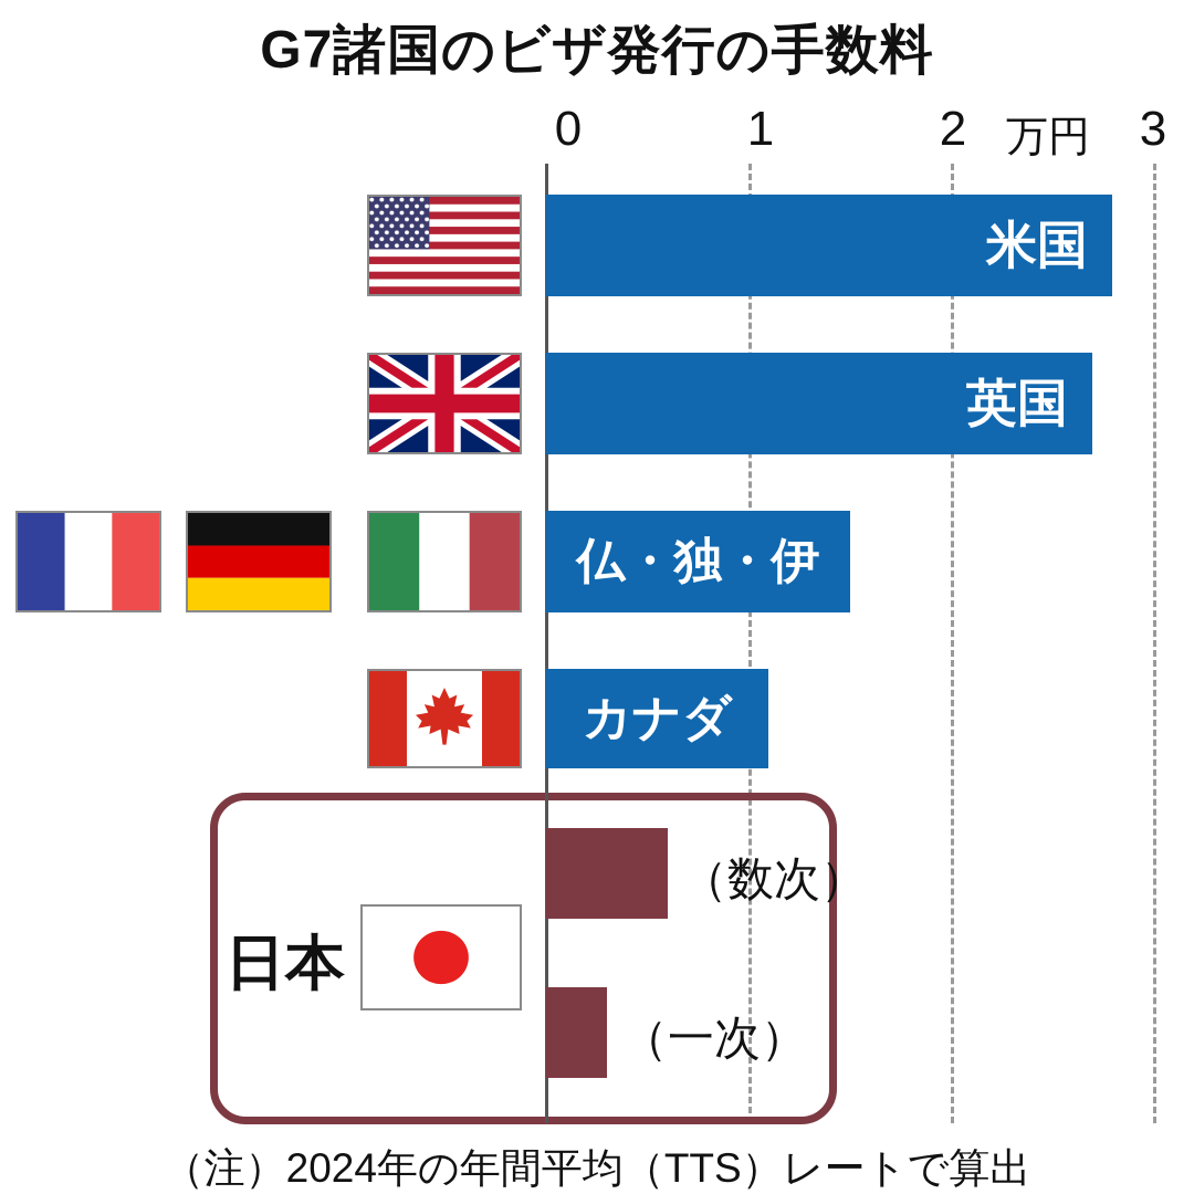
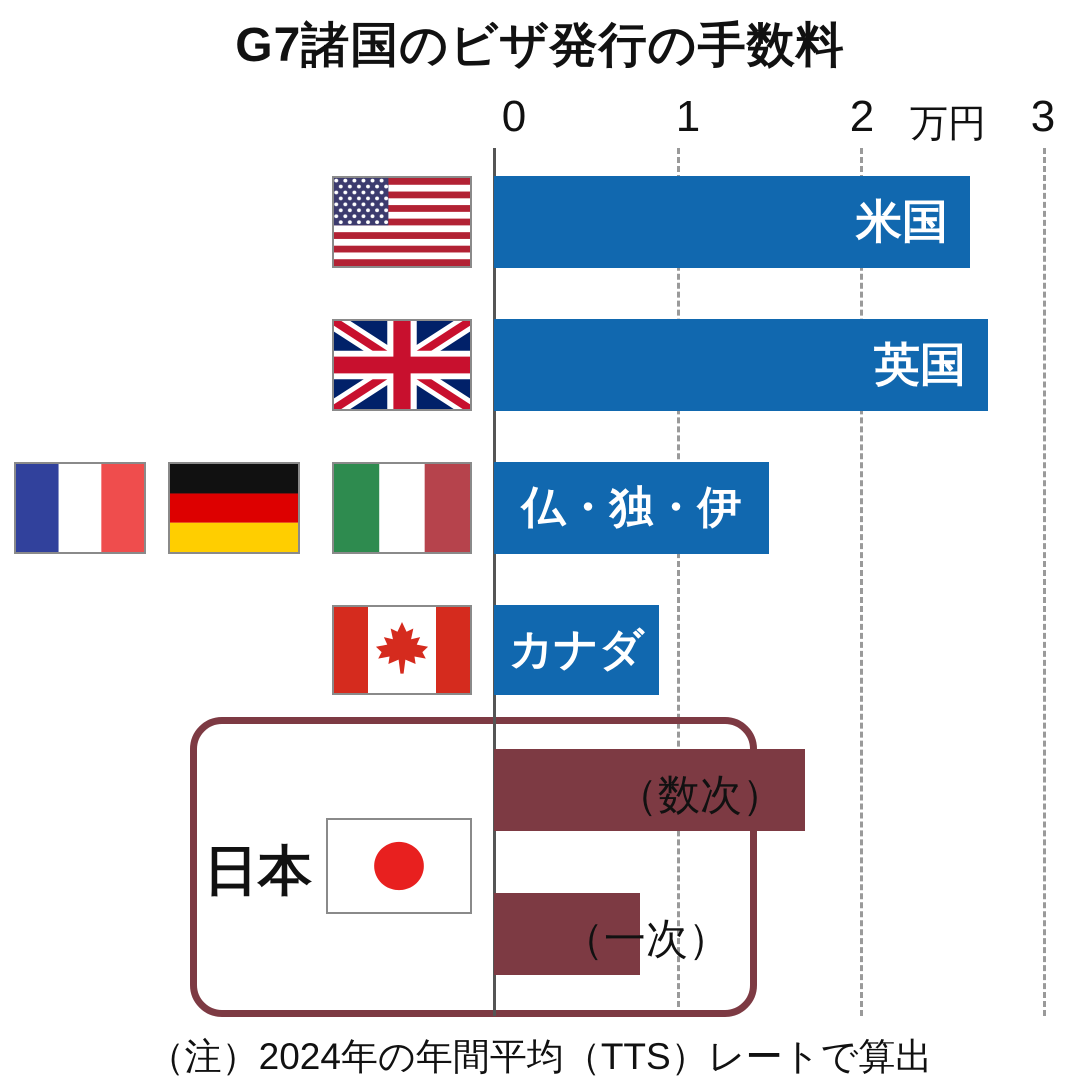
米国: 2.8 -> 2.6
カナダ: 1.1 -> 0.9
（数次）: 0.6 -> 1.7
（一次）: 0.3 -> 0.8
